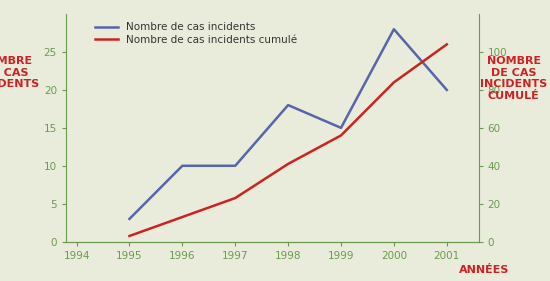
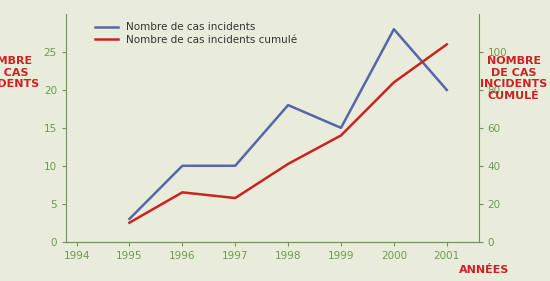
Nombre de cas incidents cumulé/1995: 3 -> 10
Nombre de cas incidents cumulé/1996: 13 -> 26
